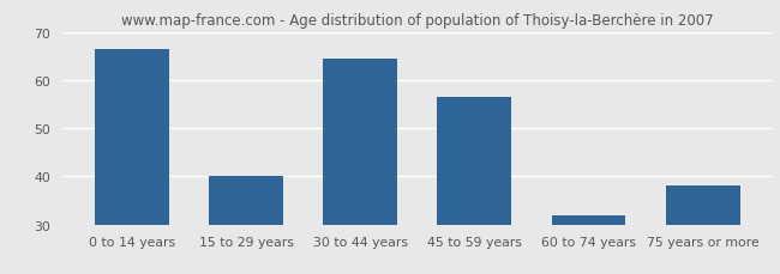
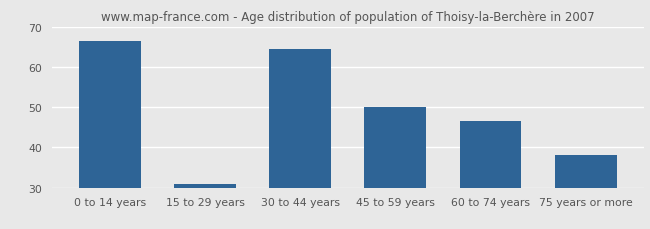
15 to 29 years: 40.0 -> 31.0
45 to 59 years: 56.5 -> 50.0
60 to 74 years: 32.0 -> 46.5
